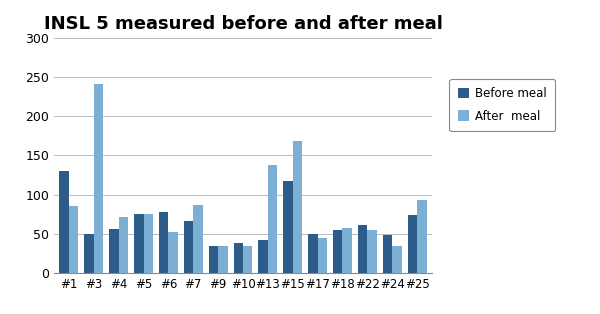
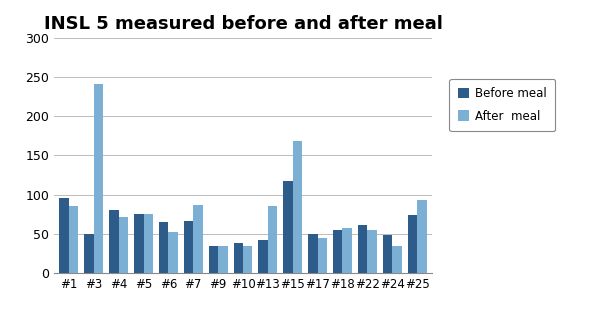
Before meal/#1: 130 -> 96
Before meal/#4: 56 -> 80
Before meal/#6: 78 -> 65
After meal/#13: 138 -> 85
